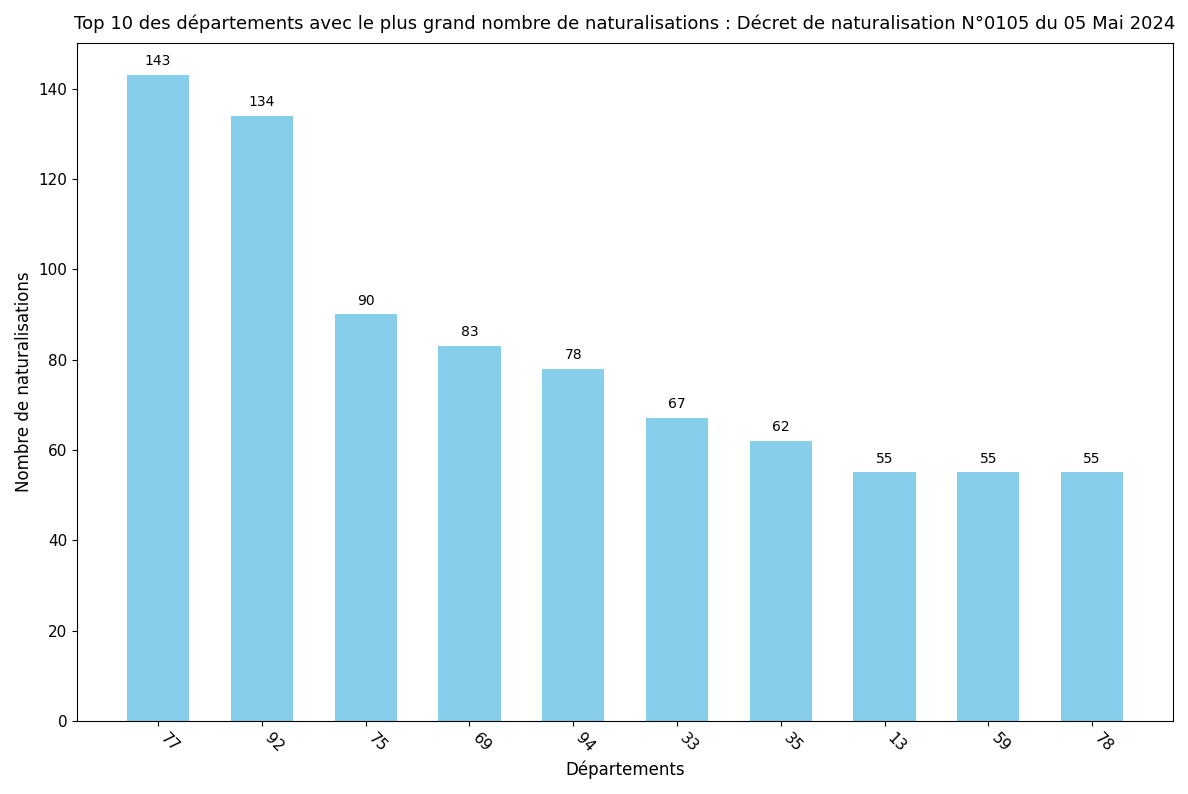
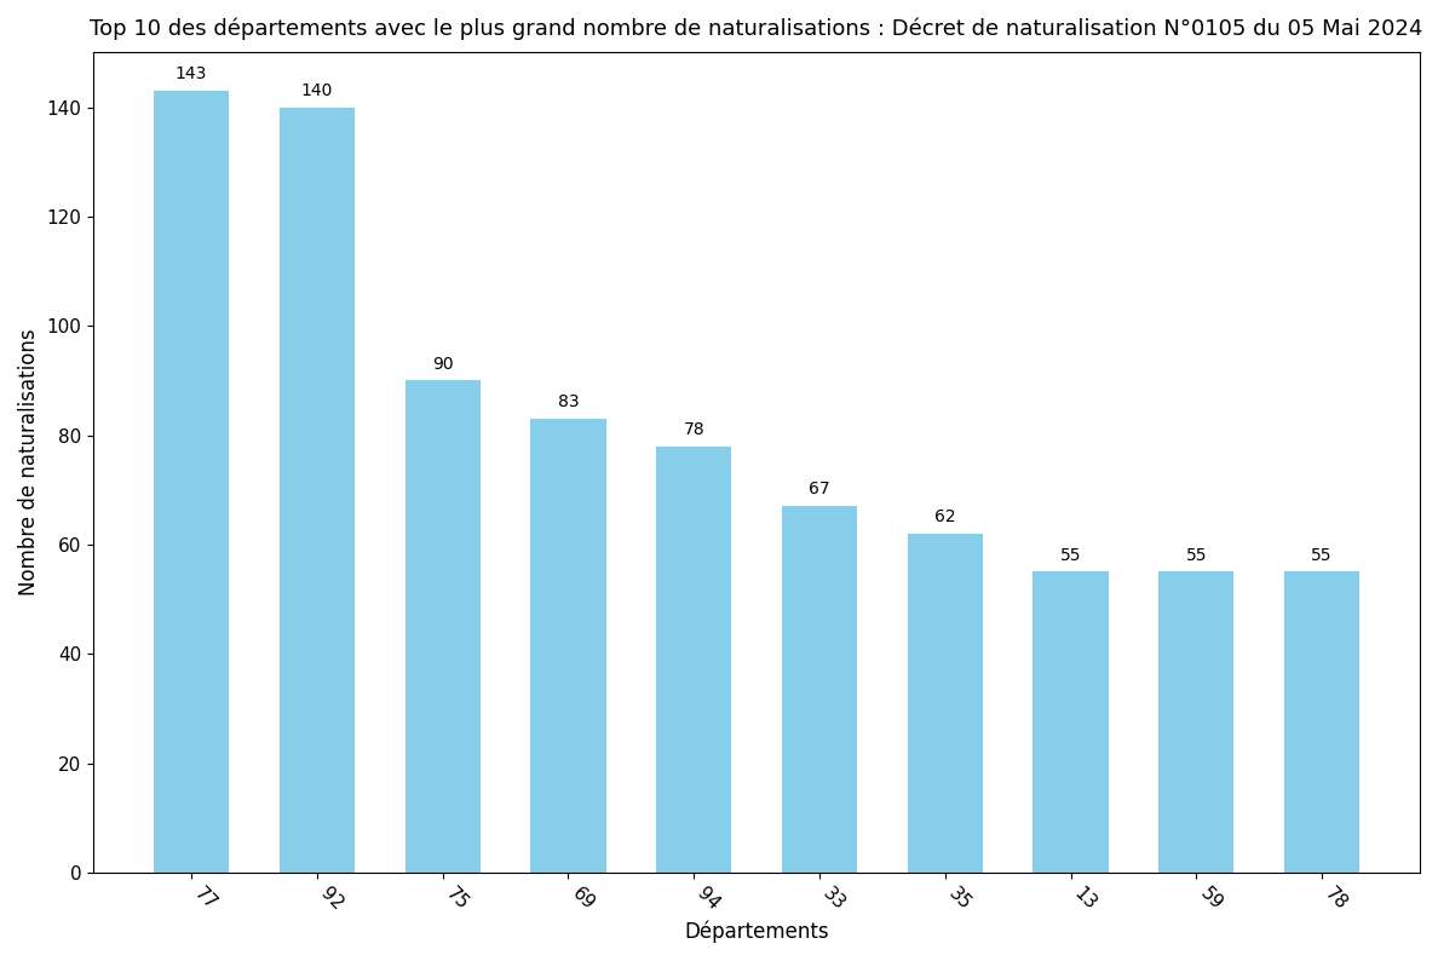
92: 134 -> 140
